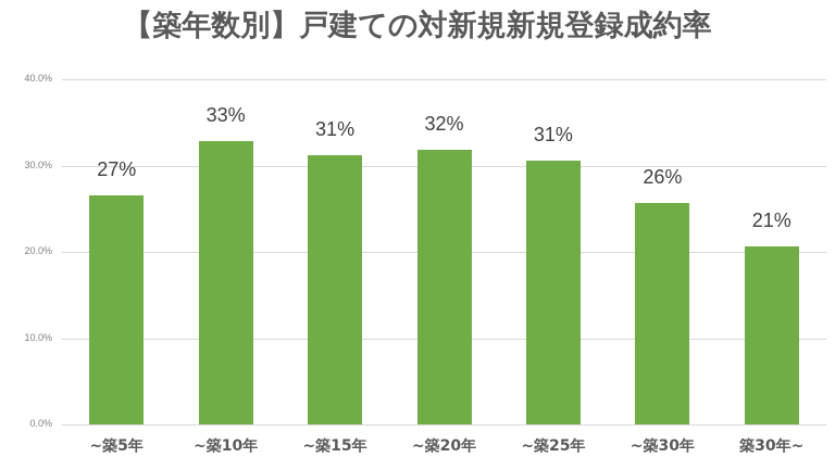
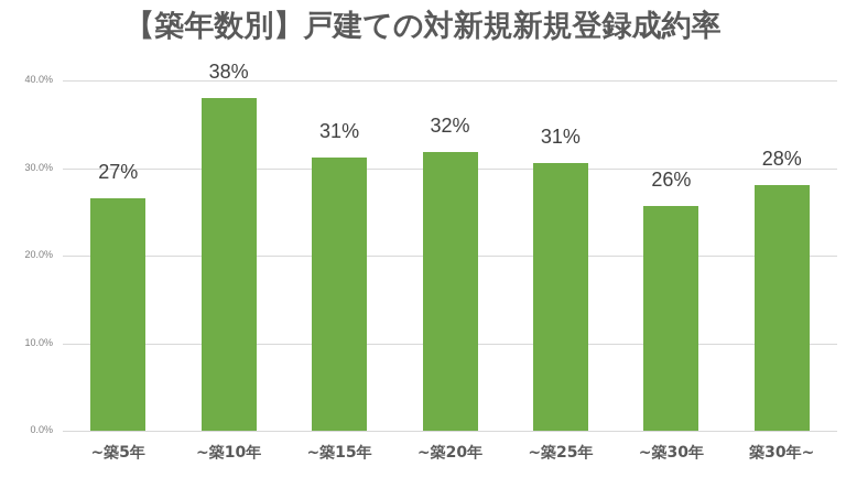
~築10年: 33% -> 38%
築30年~: 21% -> 28%
